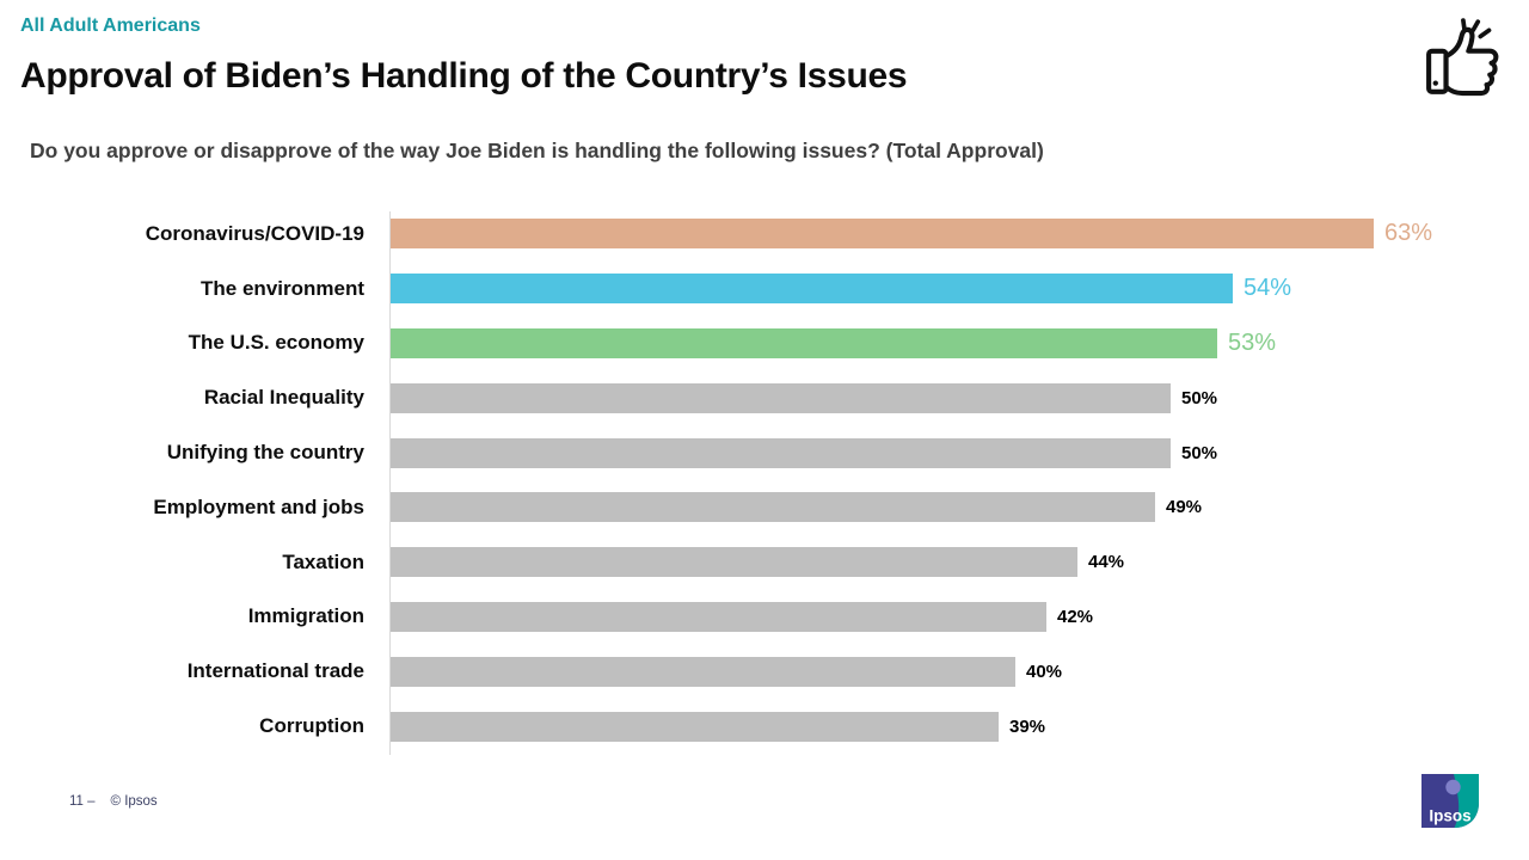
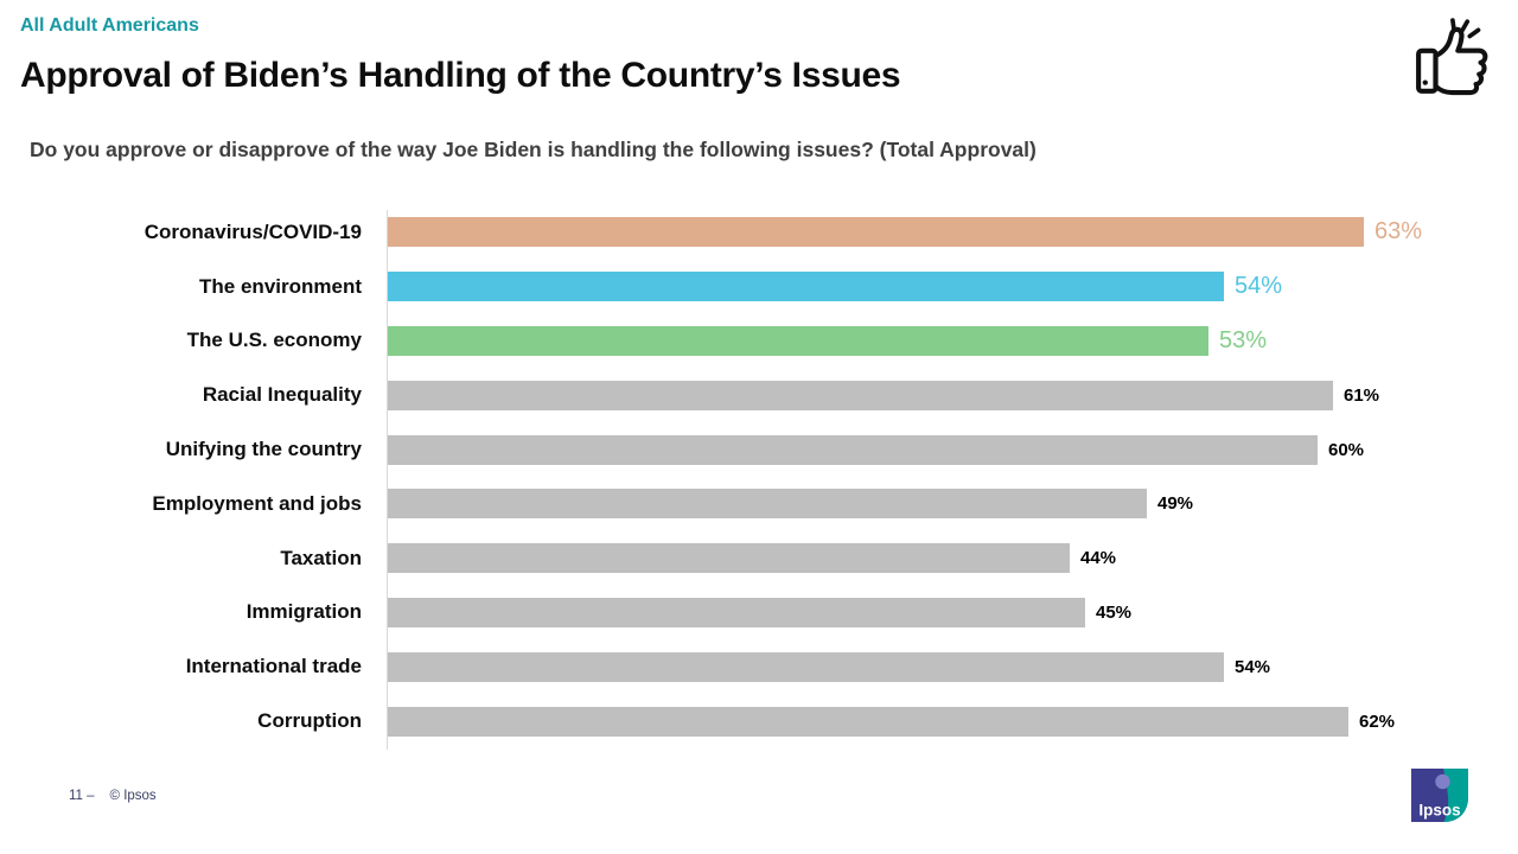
Racial Inequality: 50% -> 61%
Unifying the country: 50% -> 60%
Immigration: 42% -> 45%
International trade: 40% -> 54%
Corruption: 39% -> 62%
